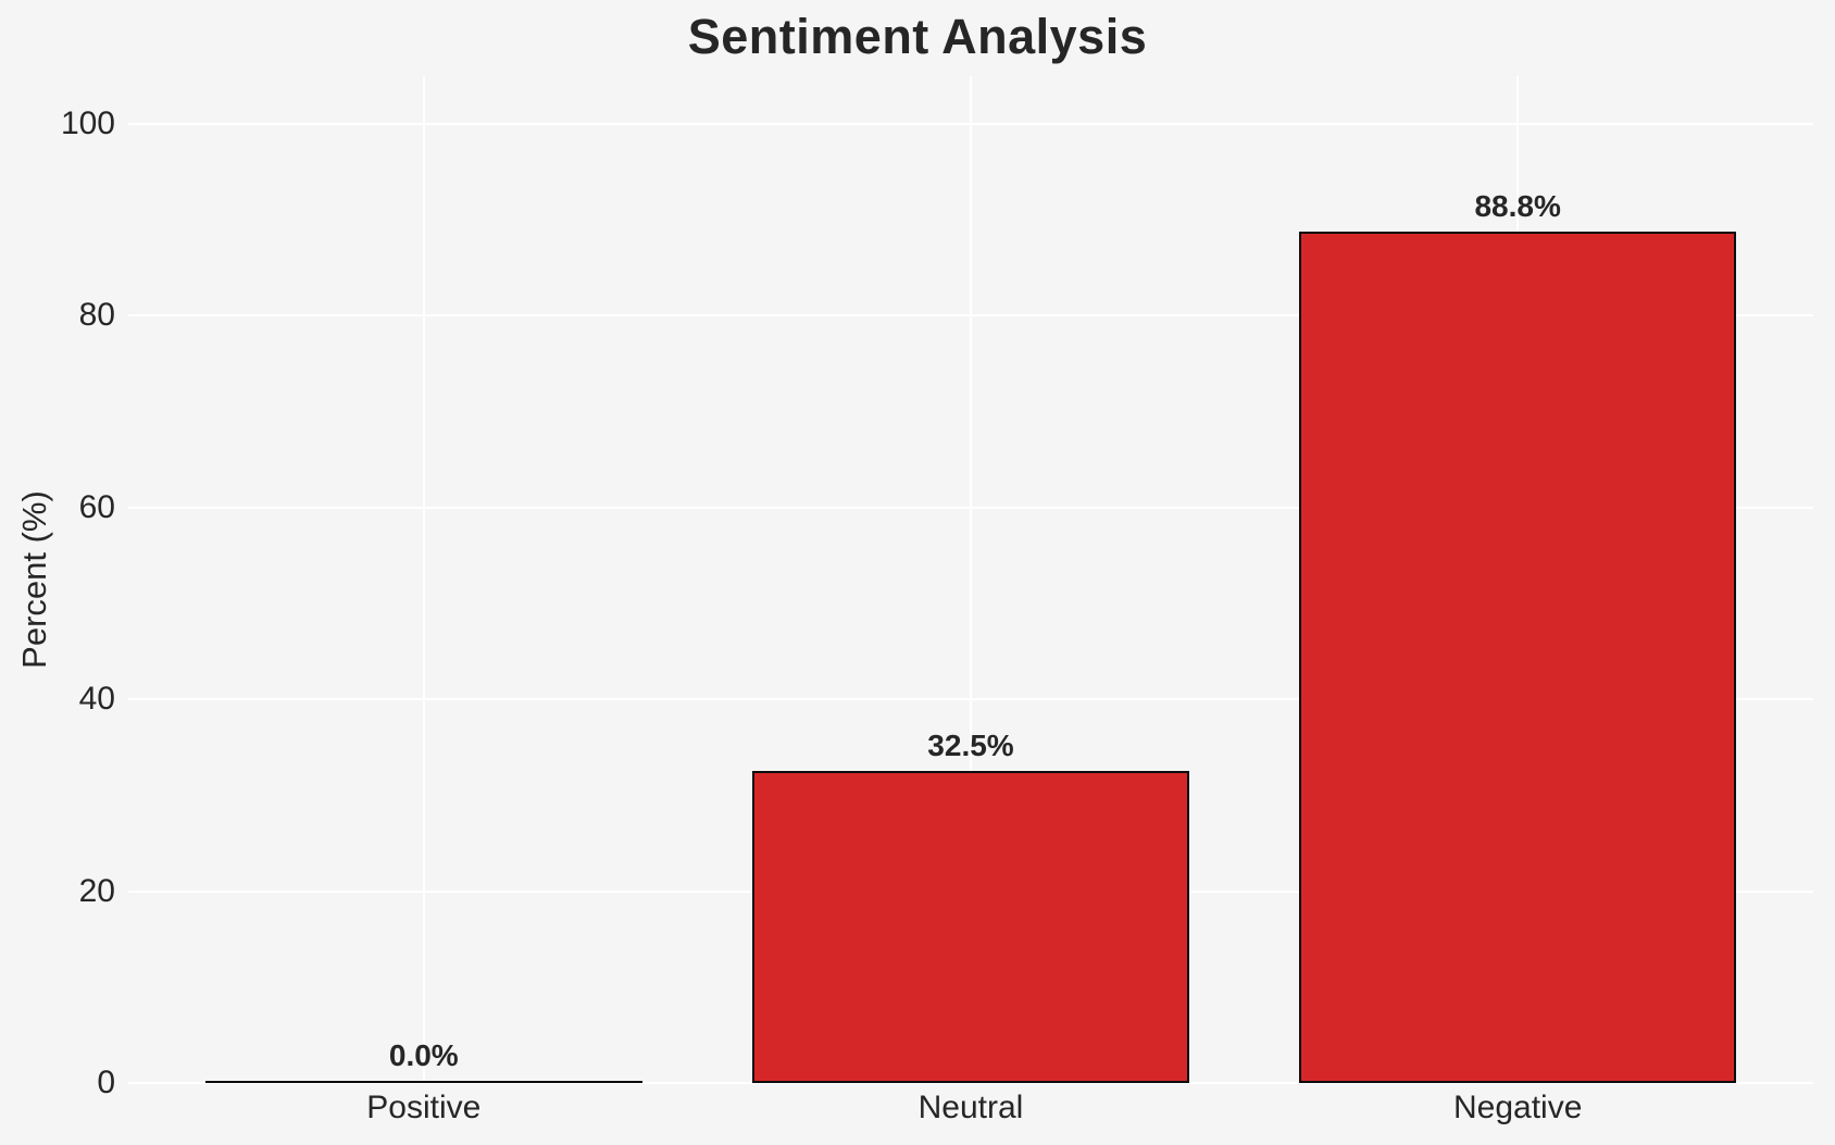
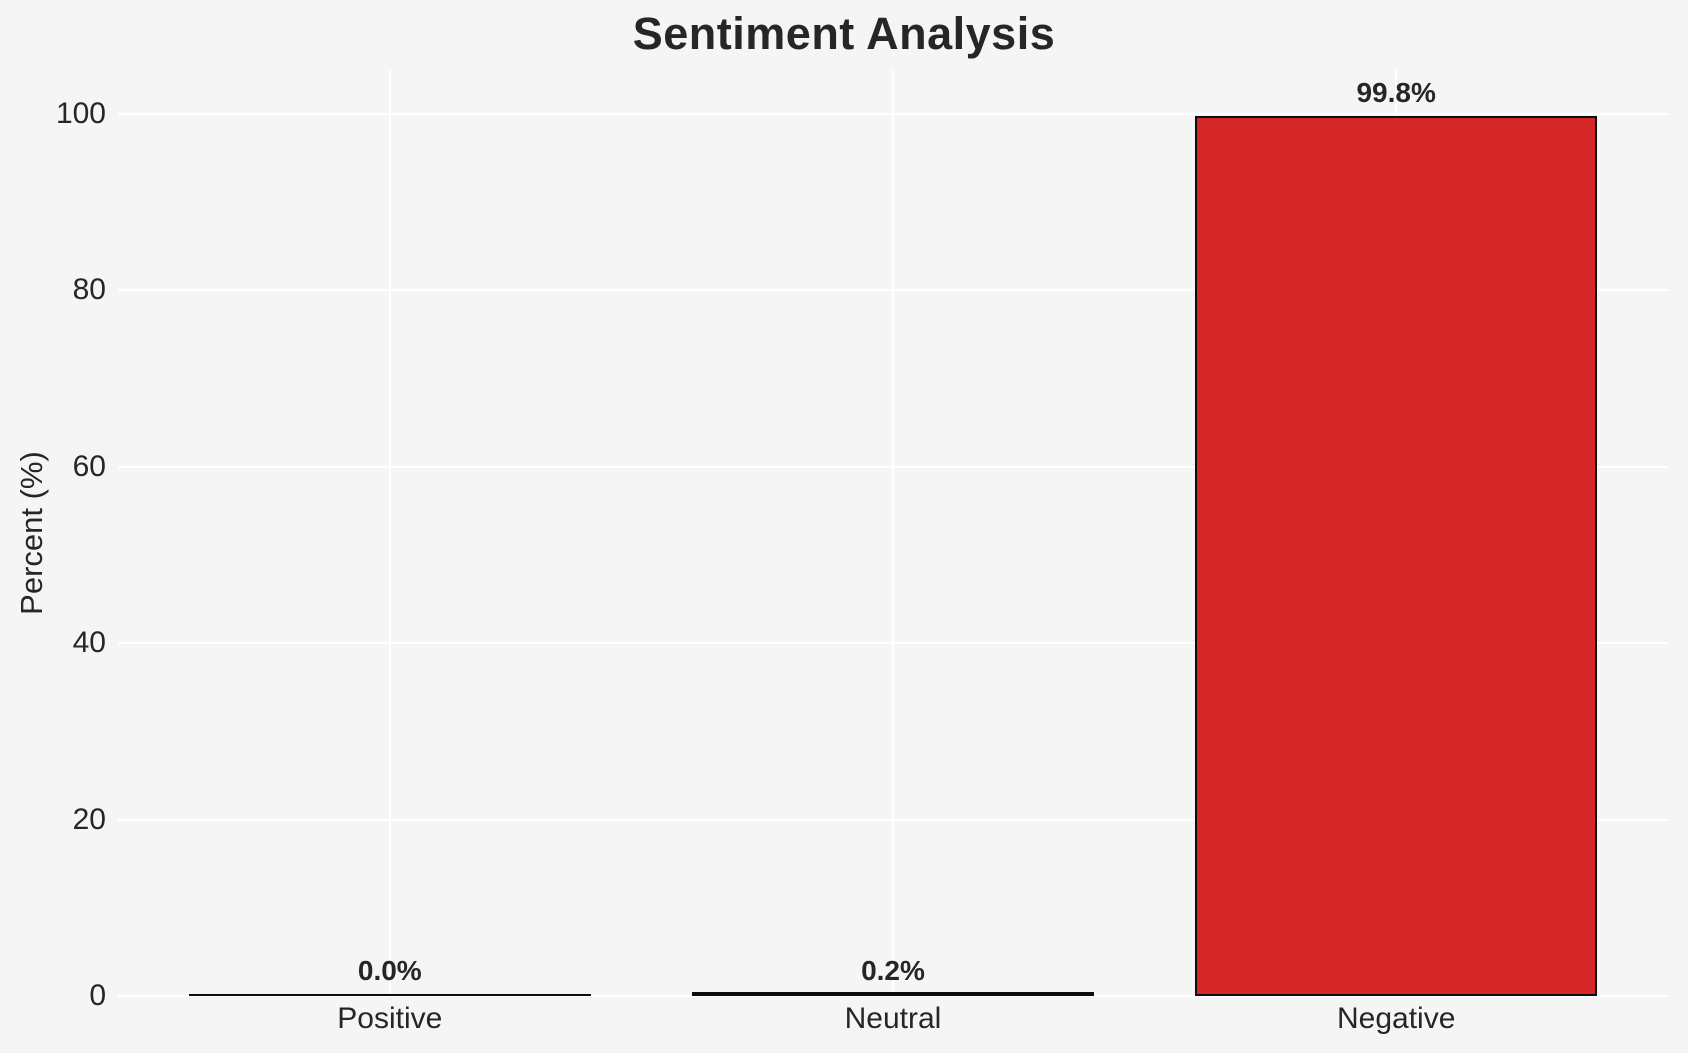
Neutral: 32.5% -> 0.2%
Negative: 88.8% -> 99.8%
